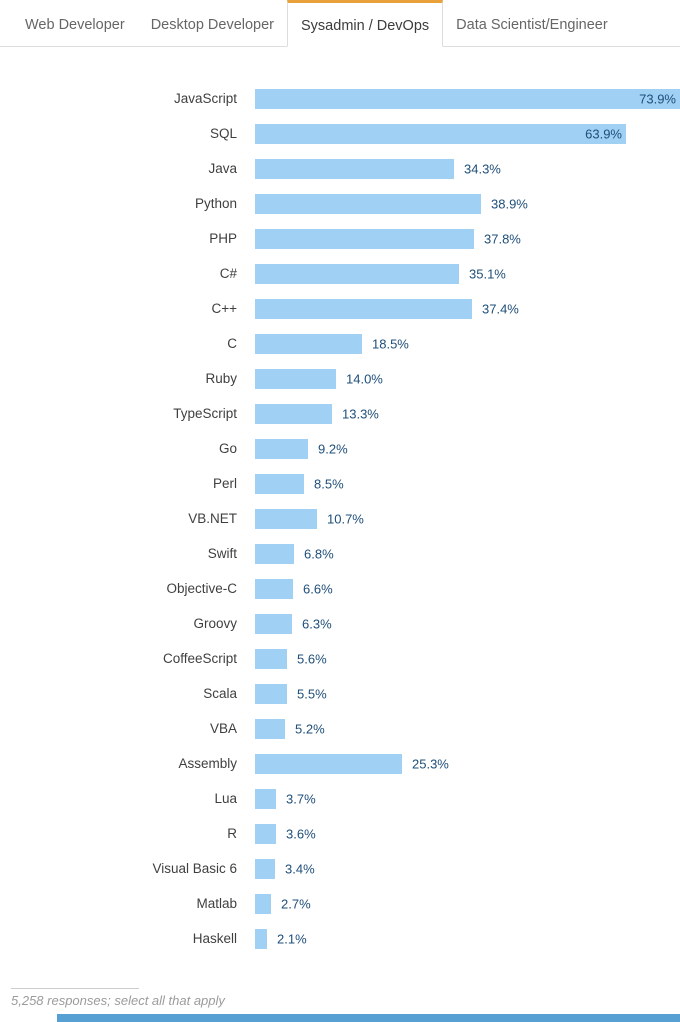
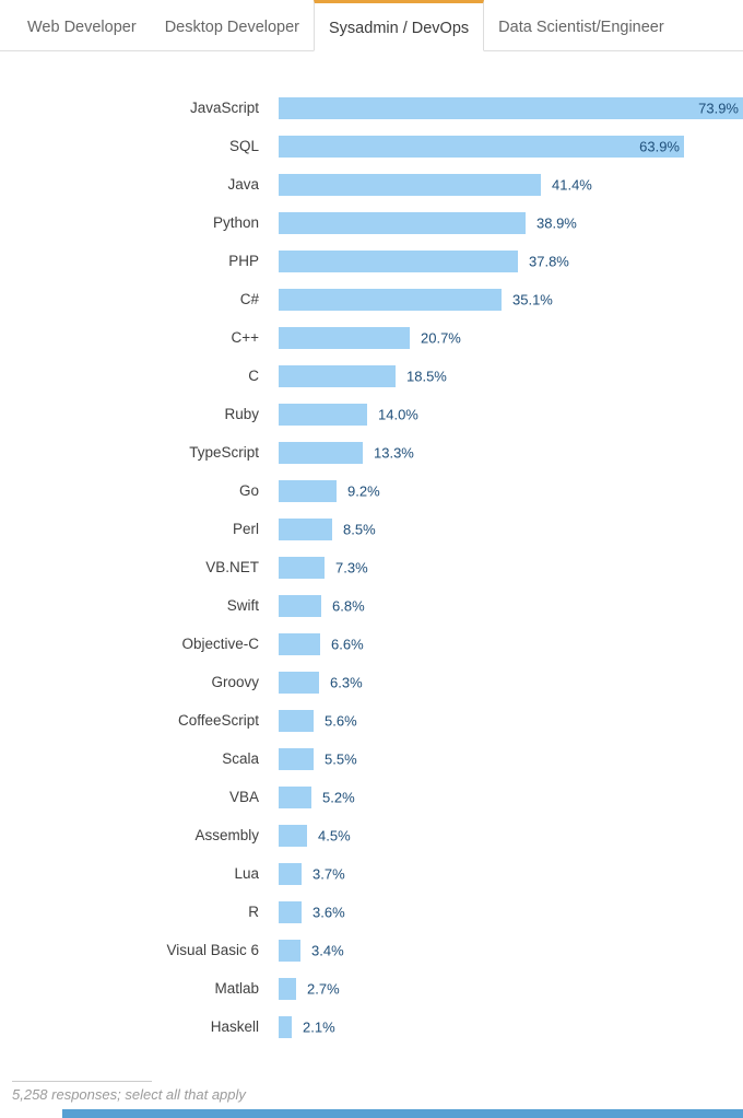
Java: 34.3% -> 41.4%
C++: 37.4% -> 20.7%
VB.NET: 10.7% -> 7.3%
Assembly: 25.3% -> 4.5%
